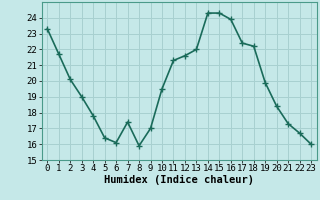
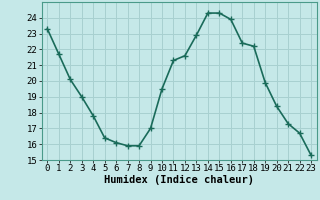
7: 17.4 -> 15.9
13: 22.0 -> 22.9
23: 16.0 -> 15.3
